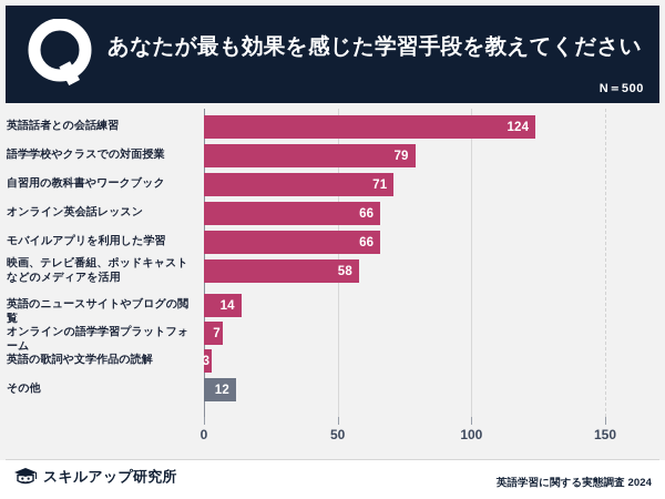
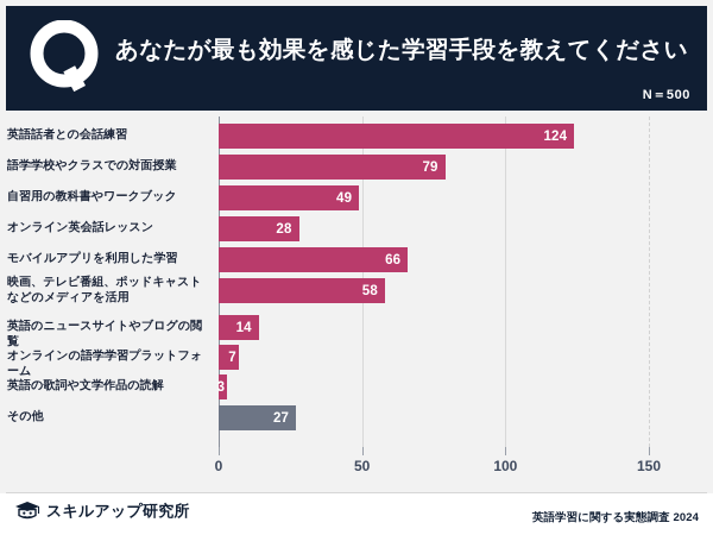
自習用の教科書やワークブック: 71 -> 49
オンライン英会話レッスン: 66 -> 28
その他: 12 -> 27
